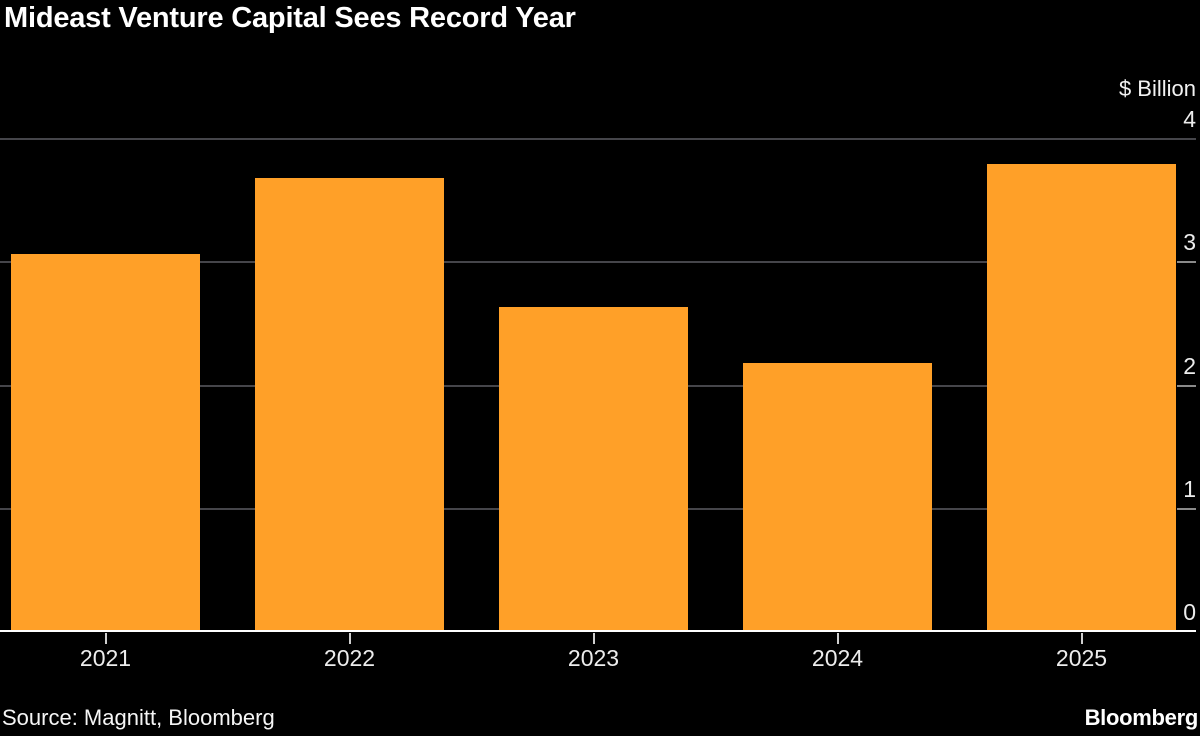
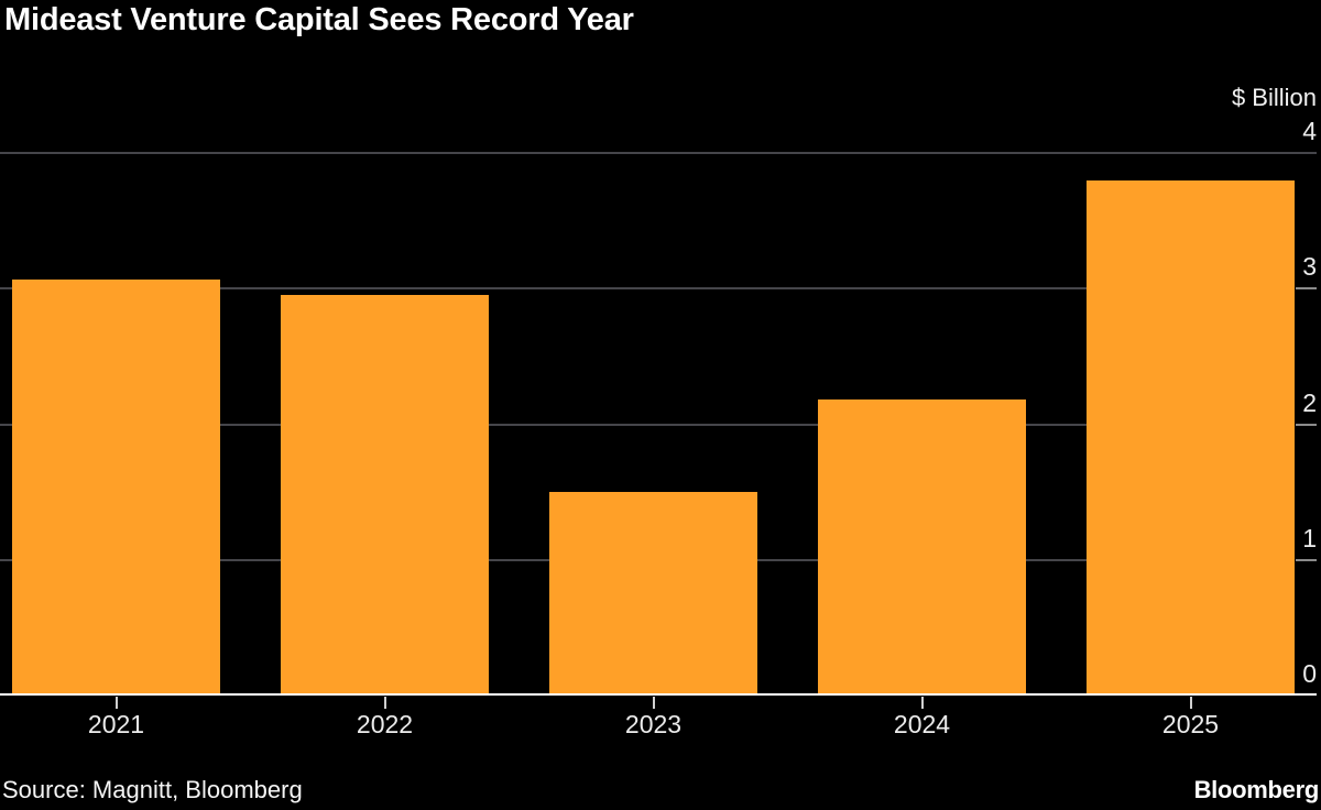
2022: 3.68 -> 2.95
2023: 2.64 -> 1.50
